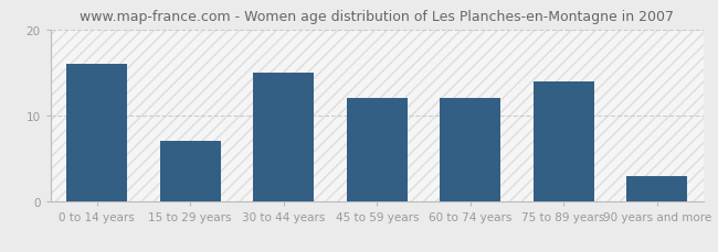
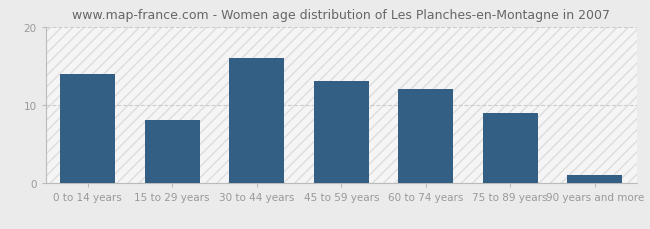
0 to 14 years: 16 -> 14
15 to 29 years: 7 -> 8
30 to 44 years: 15 -> 16
45 to 59 years: 12 -> 13
75 to 89 years: 14 -> 9
90 years and more: 3 -> 1
